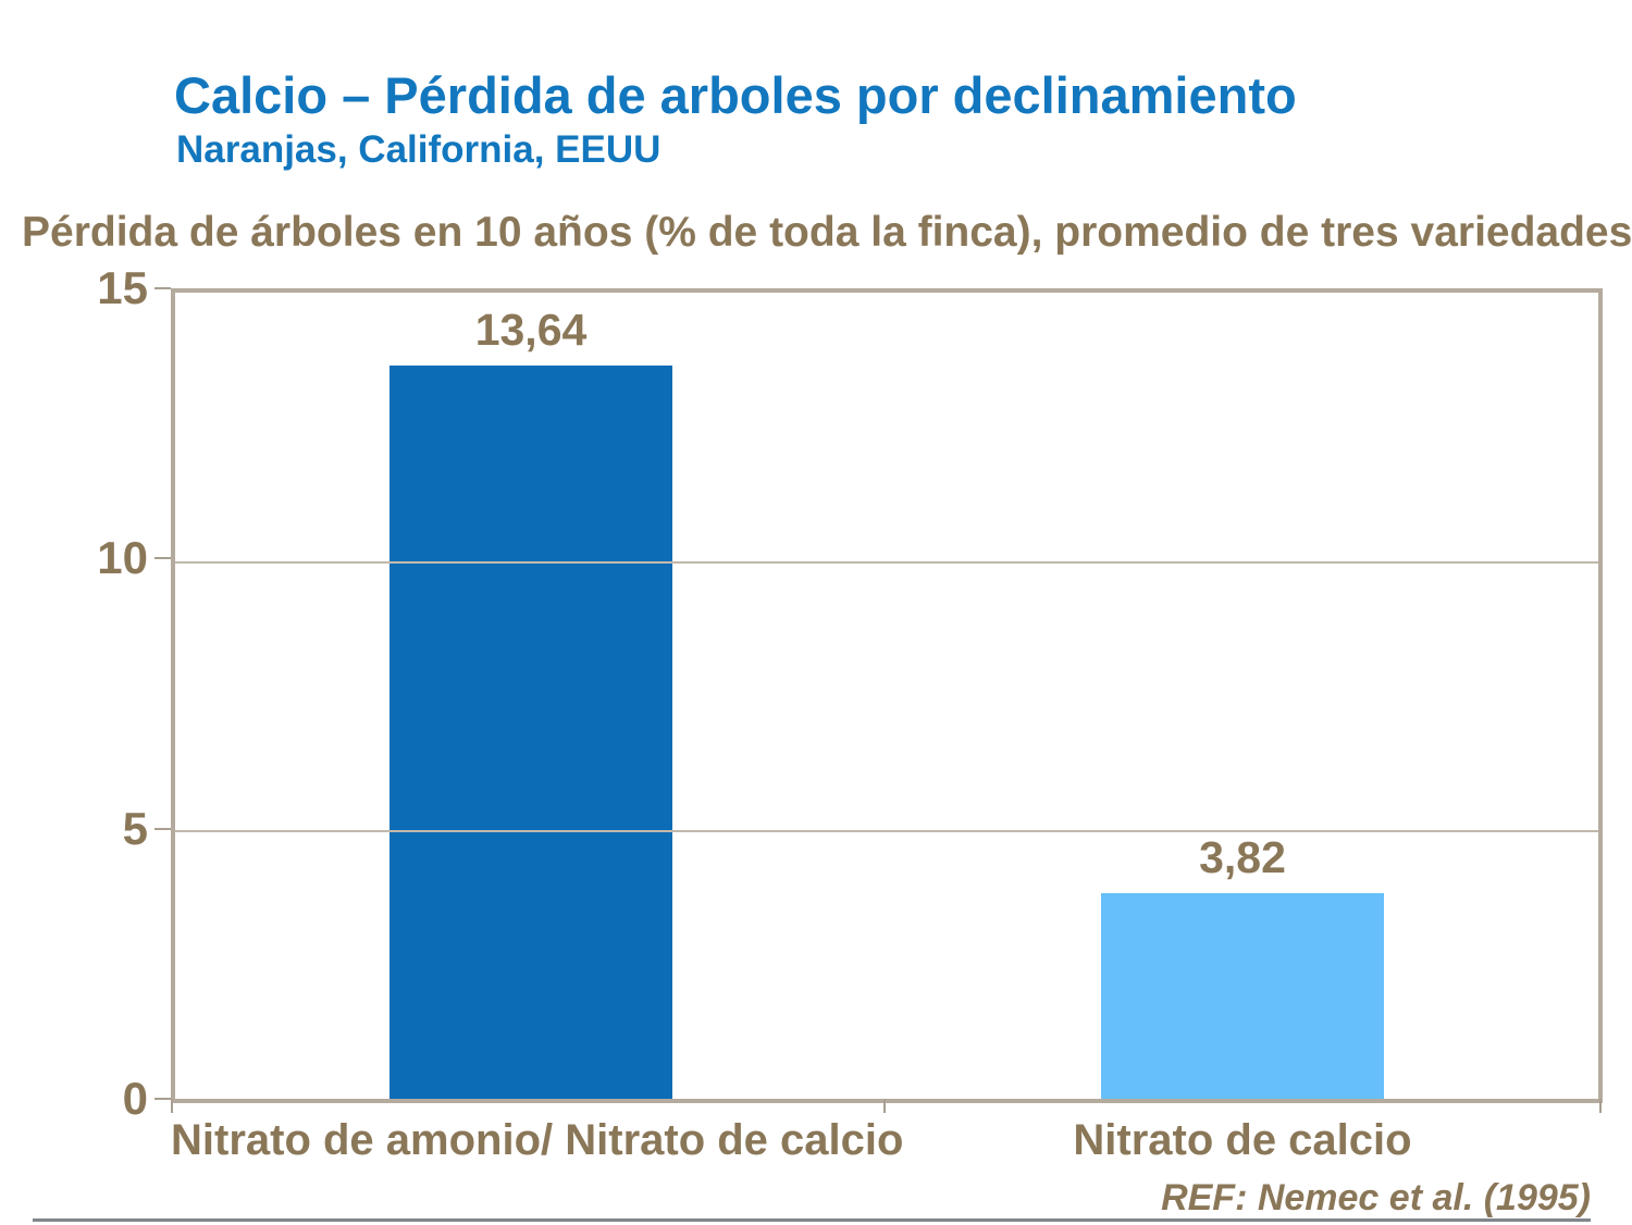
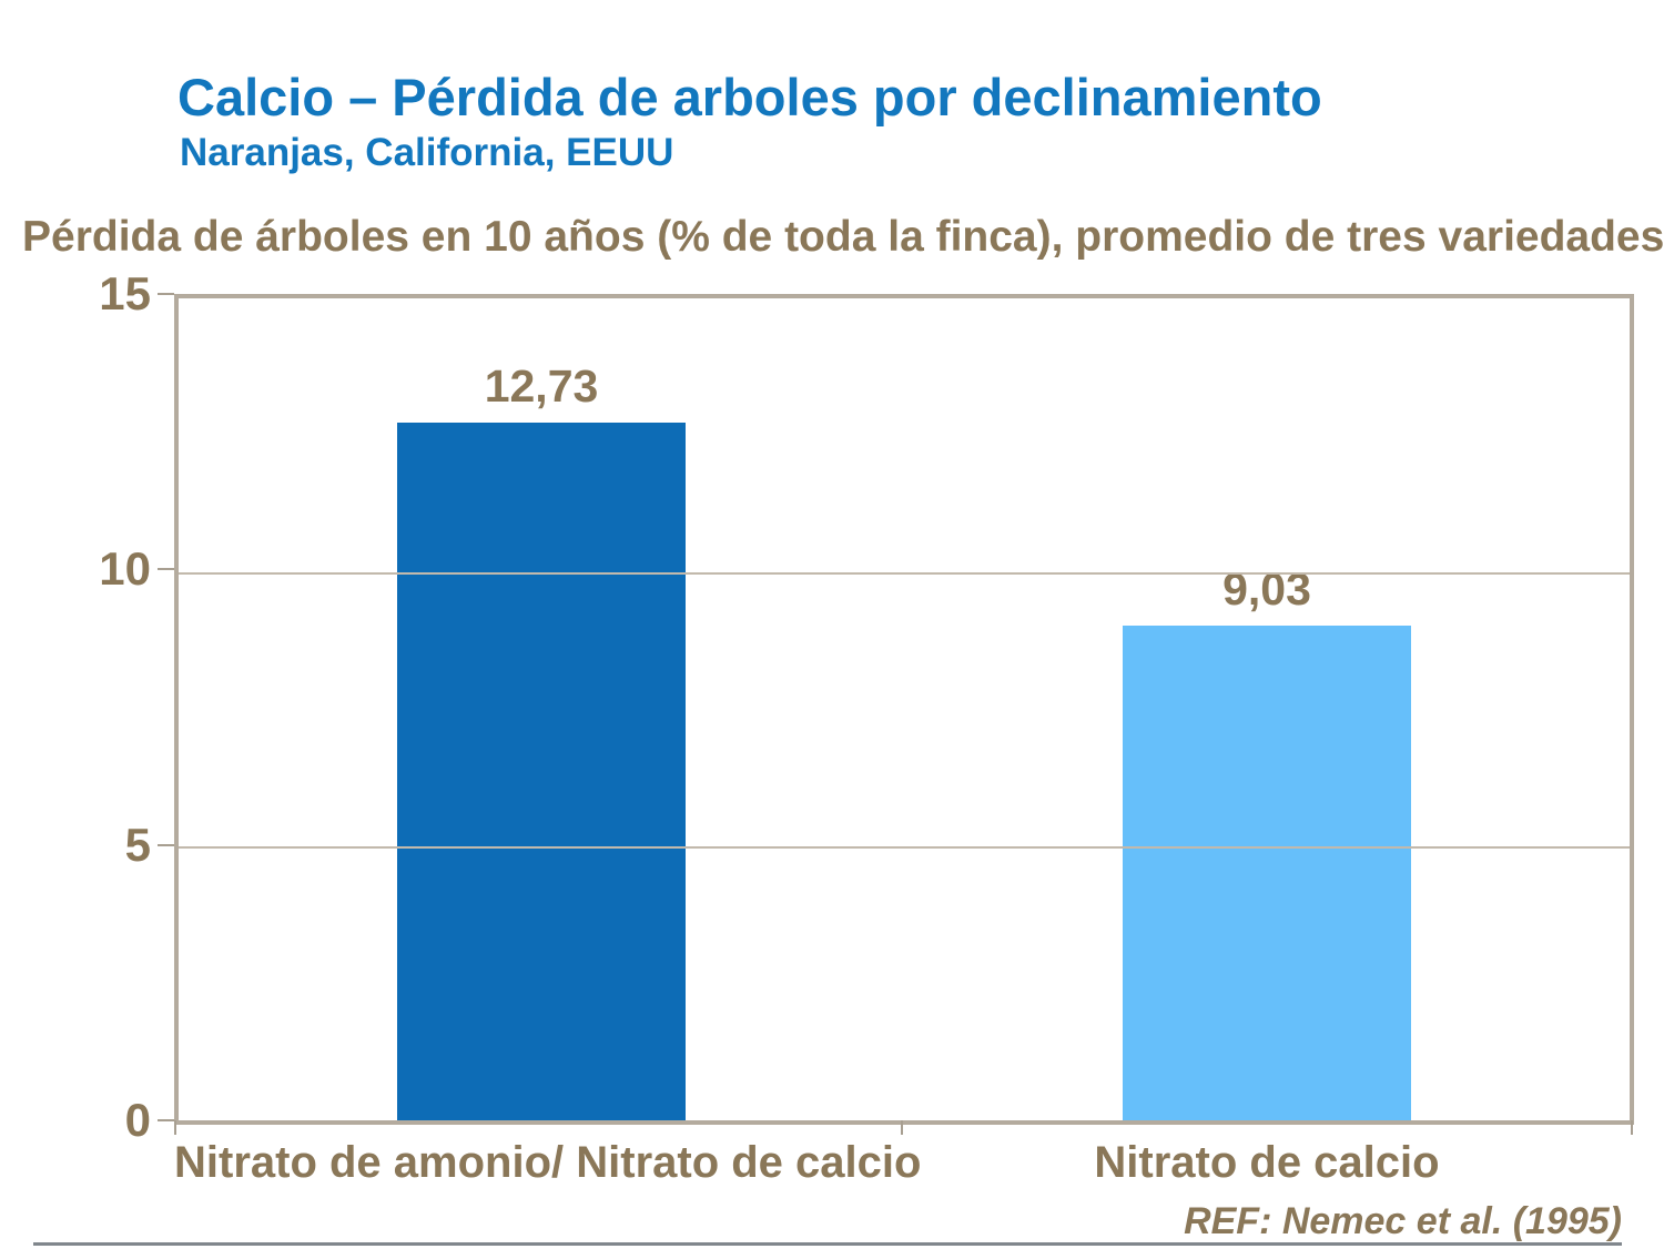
Nitrato de amonio/ Nitrato de calcio: 13,64 -> 12,73
Nitrato de calcio: 3,82 -> 9,03
